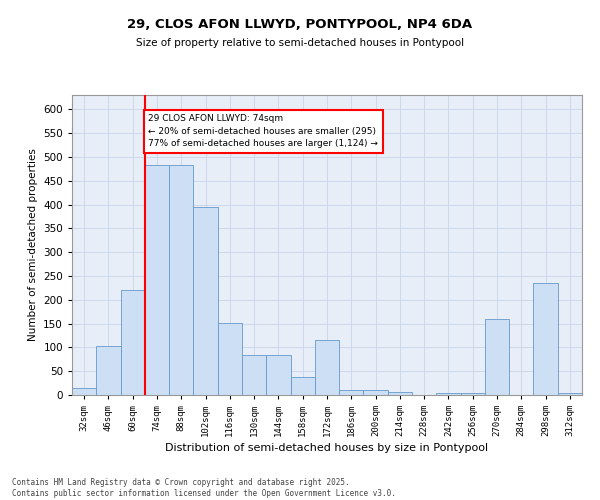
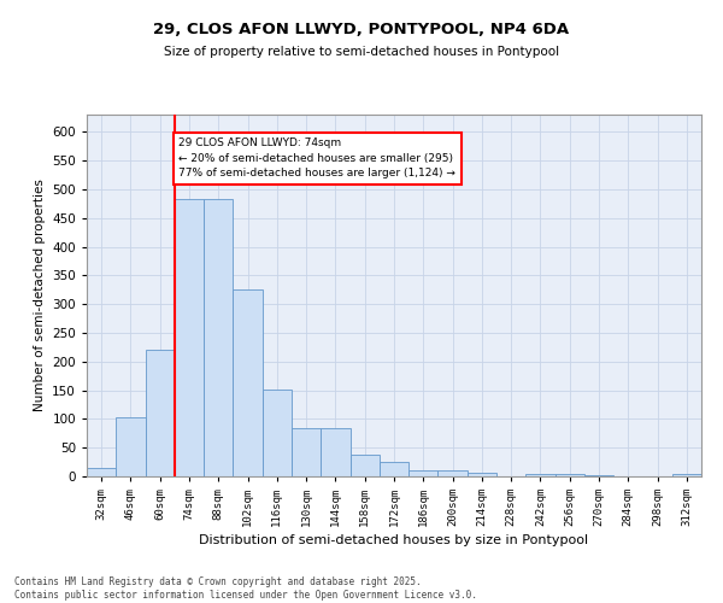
102sqm: 395 -> 325
172sqm: 115 -> 25
270sqm: 160 -> 3
298sqm: 235 -> 1
